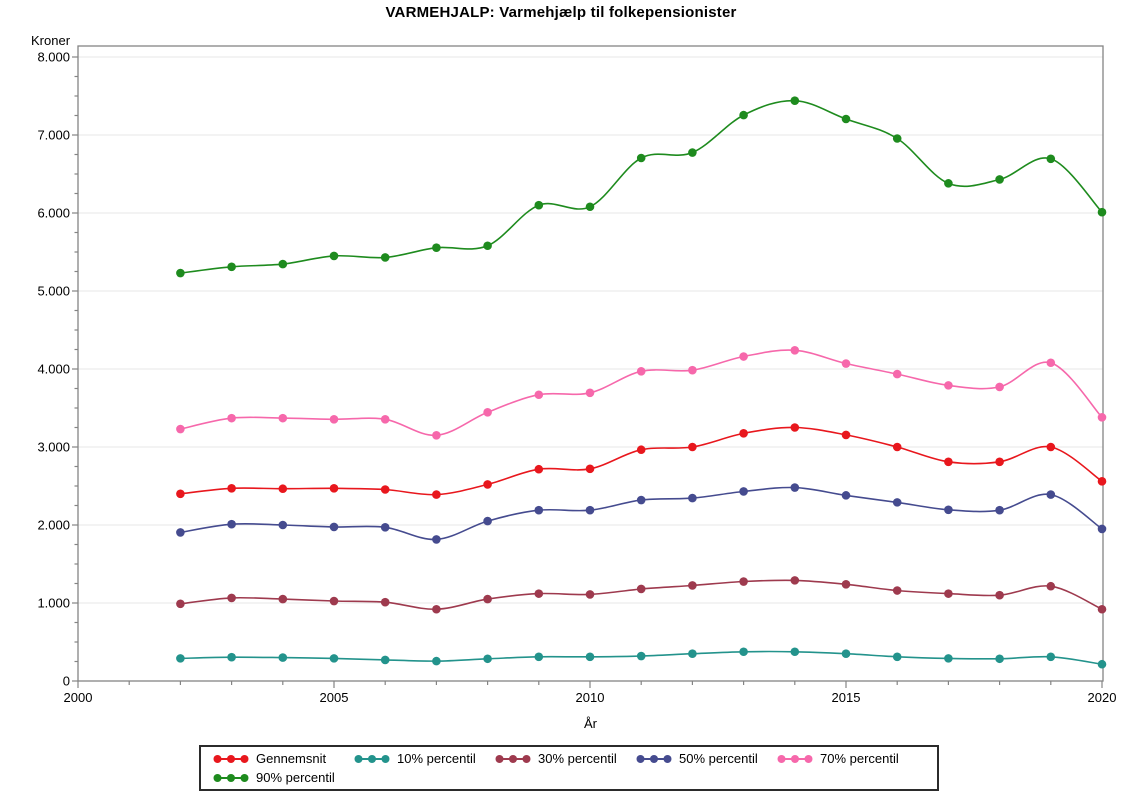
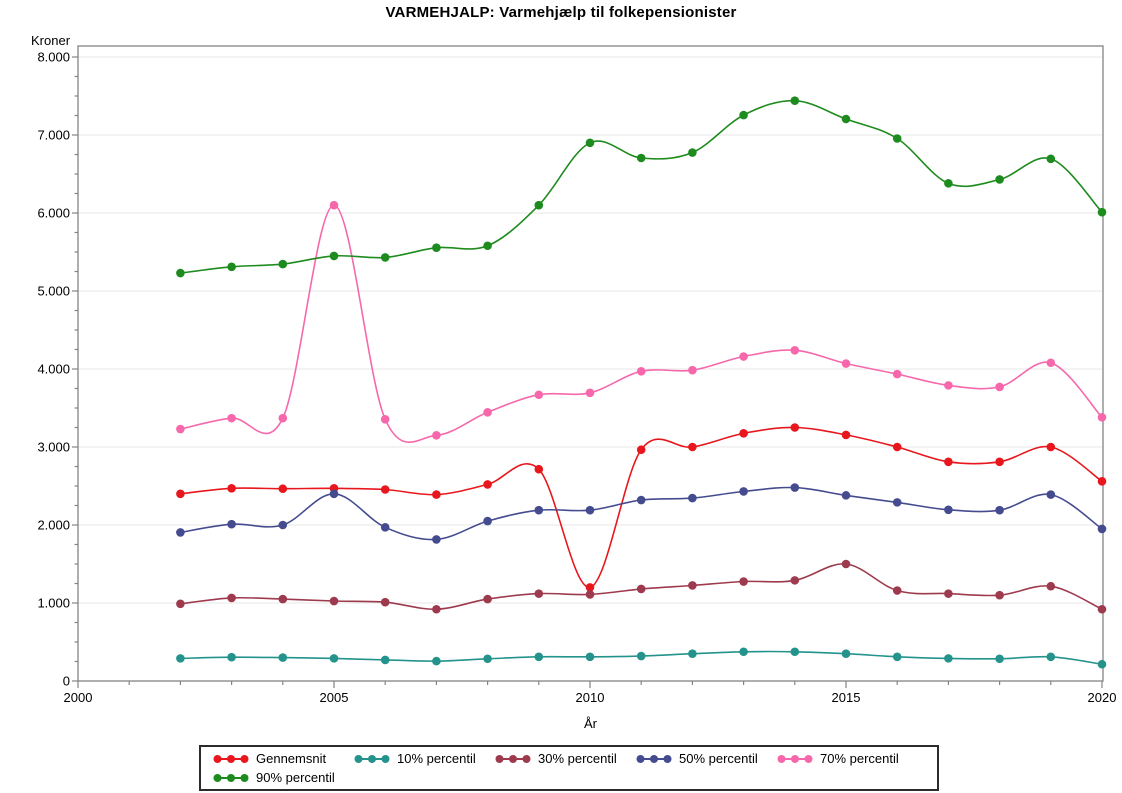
50% percentil/2005: 2000 -> 2400
70% percentil/2005: 3400 -> 6100
Gennemsnit/2010: 2700 -> 1200
90% percentil/2010: 6100 -> 6900
30% percentil/2015: 1200 -> 1500
